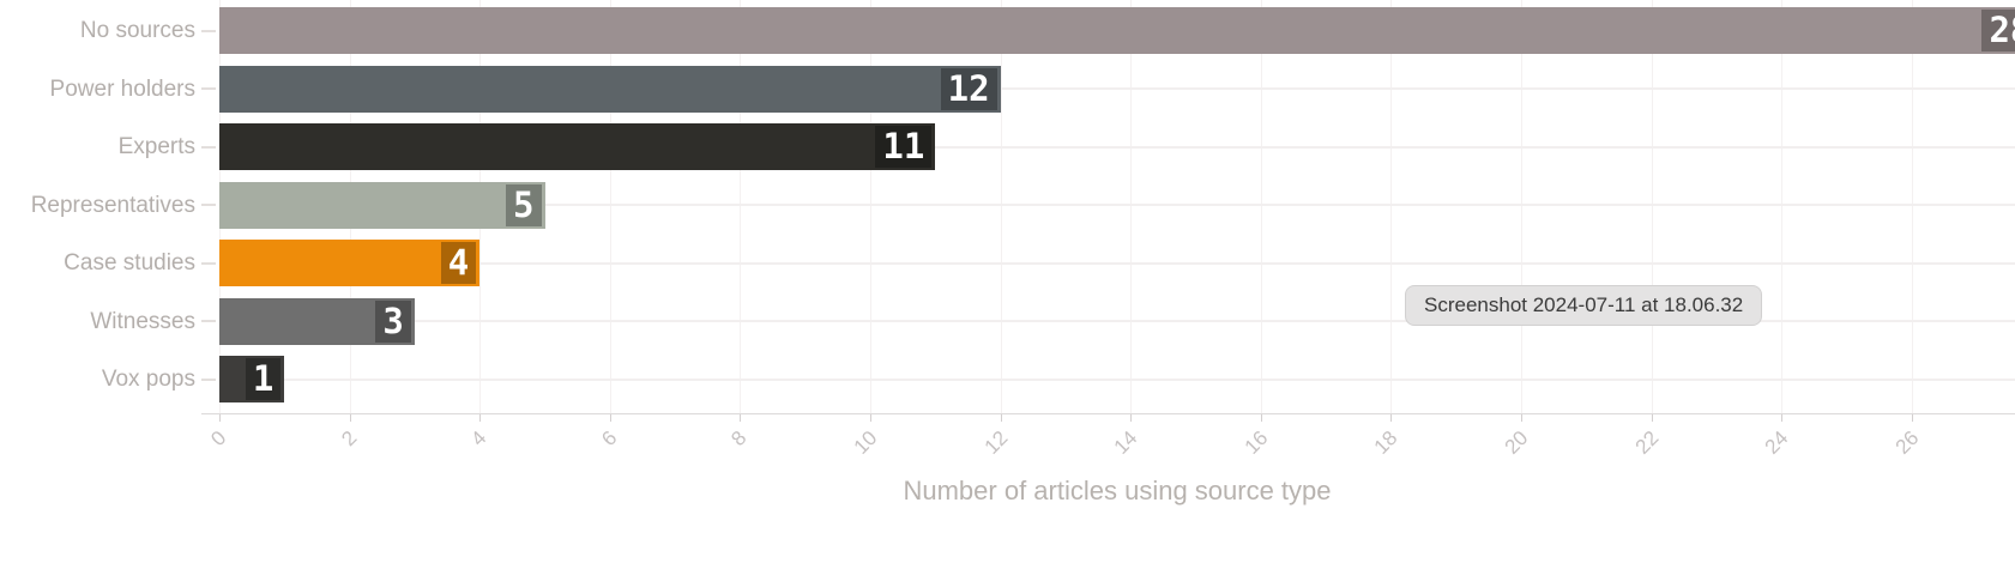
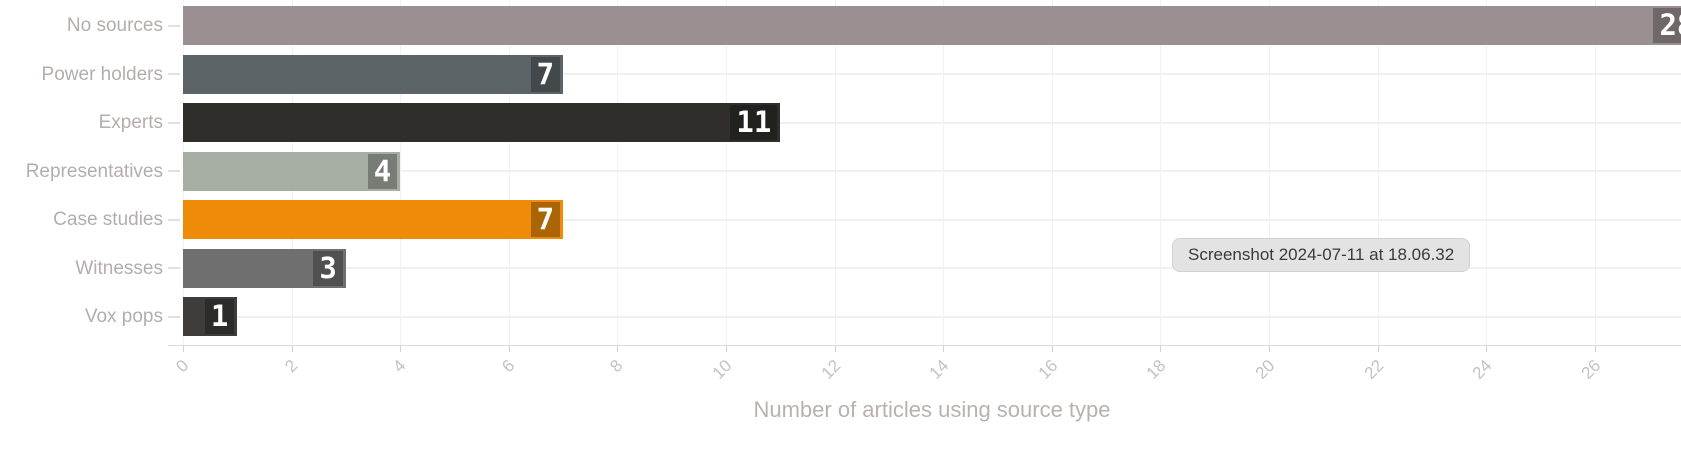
Power holders: 12 -> 7
Representatives: 5 -> 4
Case studies: 4 -> 7
